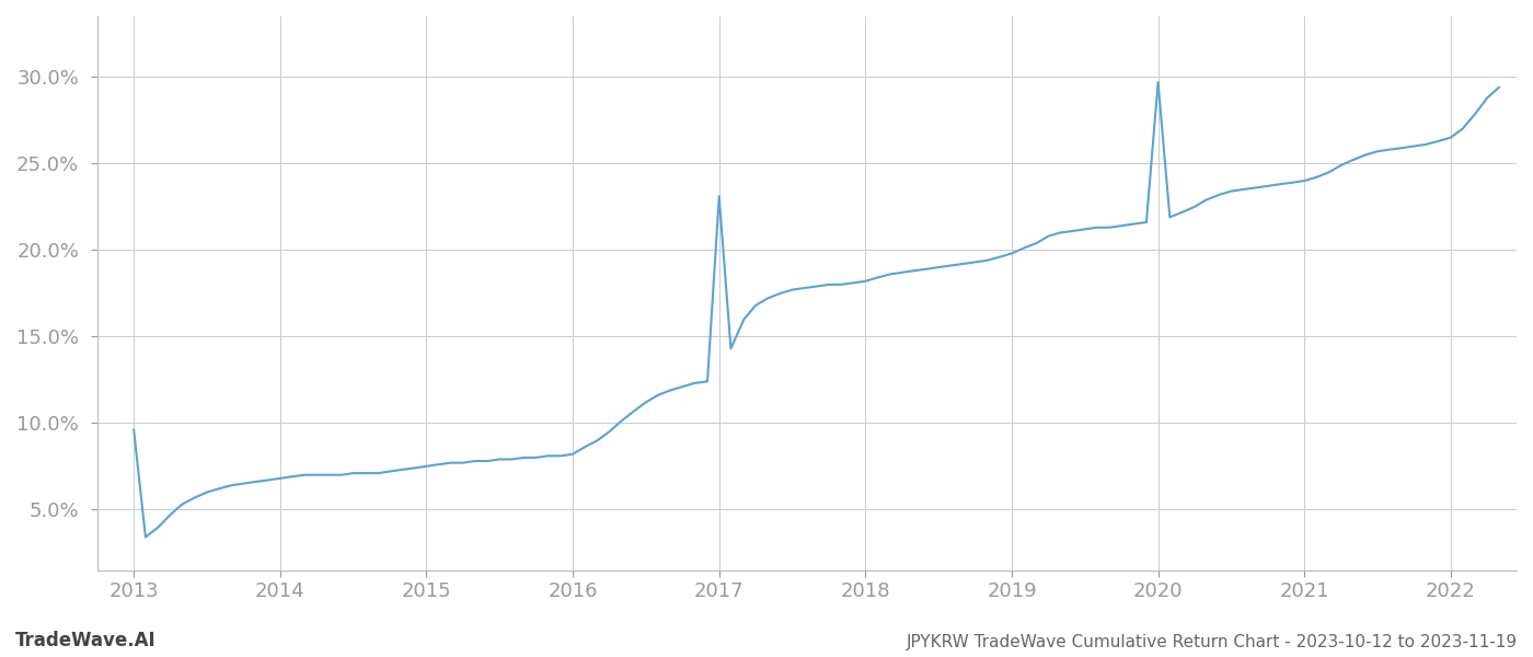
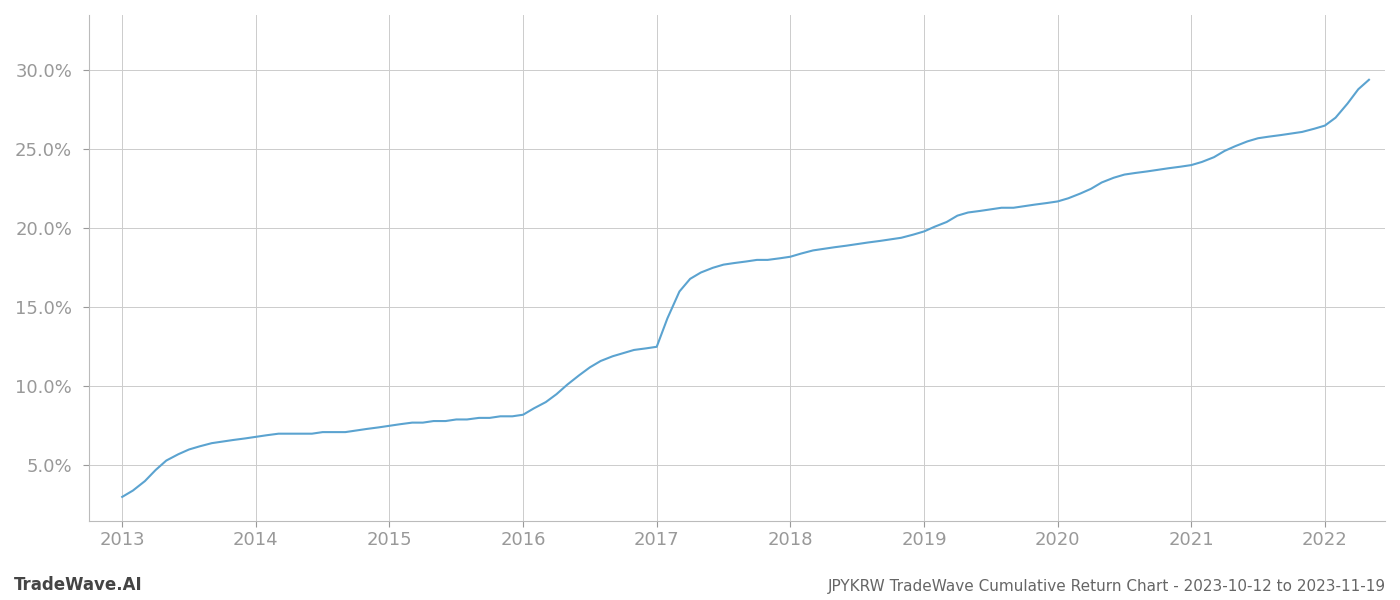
2013: 9.6% -> 3.0%
2017: 23.1% -> 12.5%
2020: 29.7% -> 21.7%
